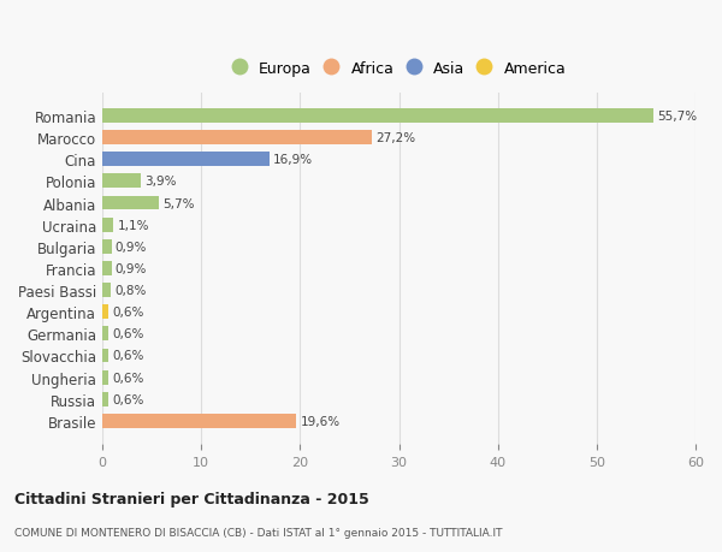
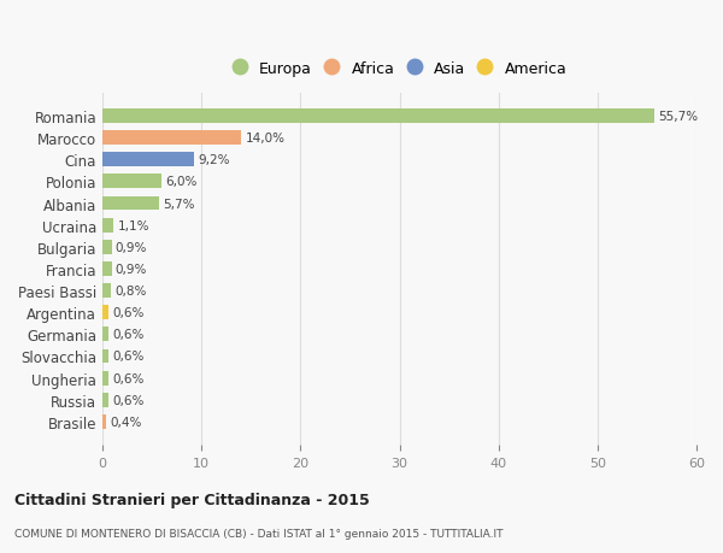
Marocco: 27,2% -> 14,0%
Cina: 16,9% -> 9,2%
Polonia: 3,9% -> 6,0%
Brasile: 19,6% -> 0,4%
